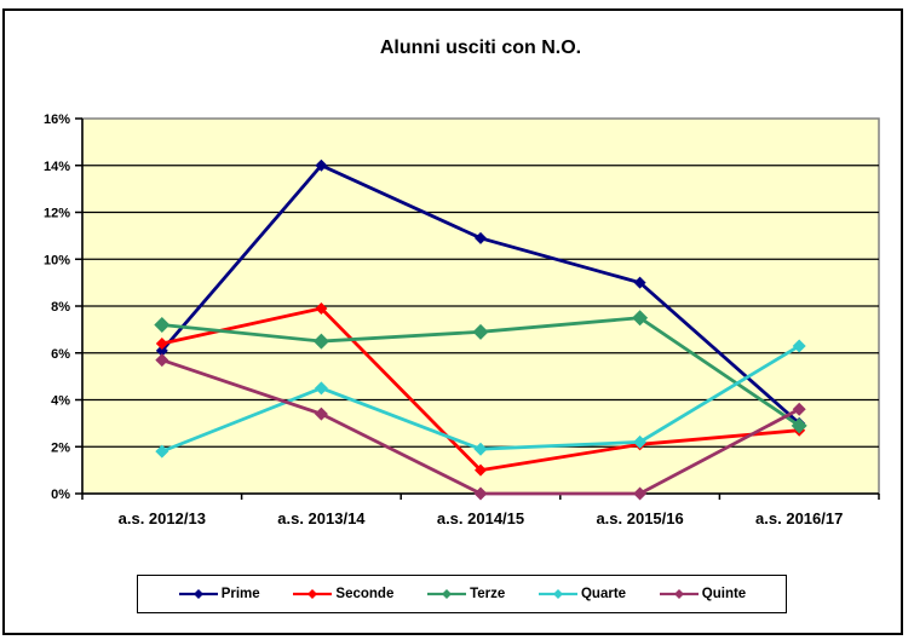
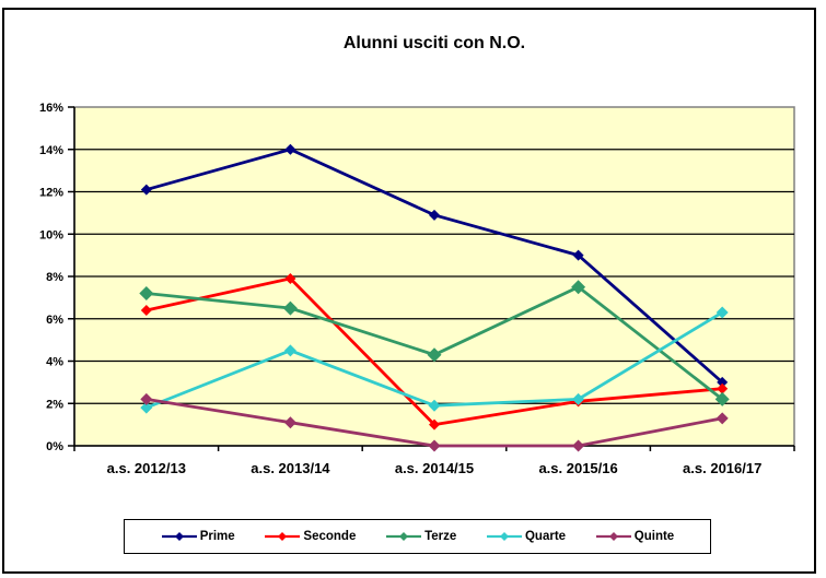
Prime/a.s. 2012/13: 6.1% -> 12.1%
Quinte/a.s. 2012/13: 5.7% -> 2.2%
Quinte/a.s. 2013/14: 3.4% -> 1.1%
Terze/a.s. 2014/15: 6.9% -> 4.3%
Terze/a.s. 2016/17: 2.9% -> 2.2%
Quinte/a.s. 2016/17: 3.6% -> 1.3%
